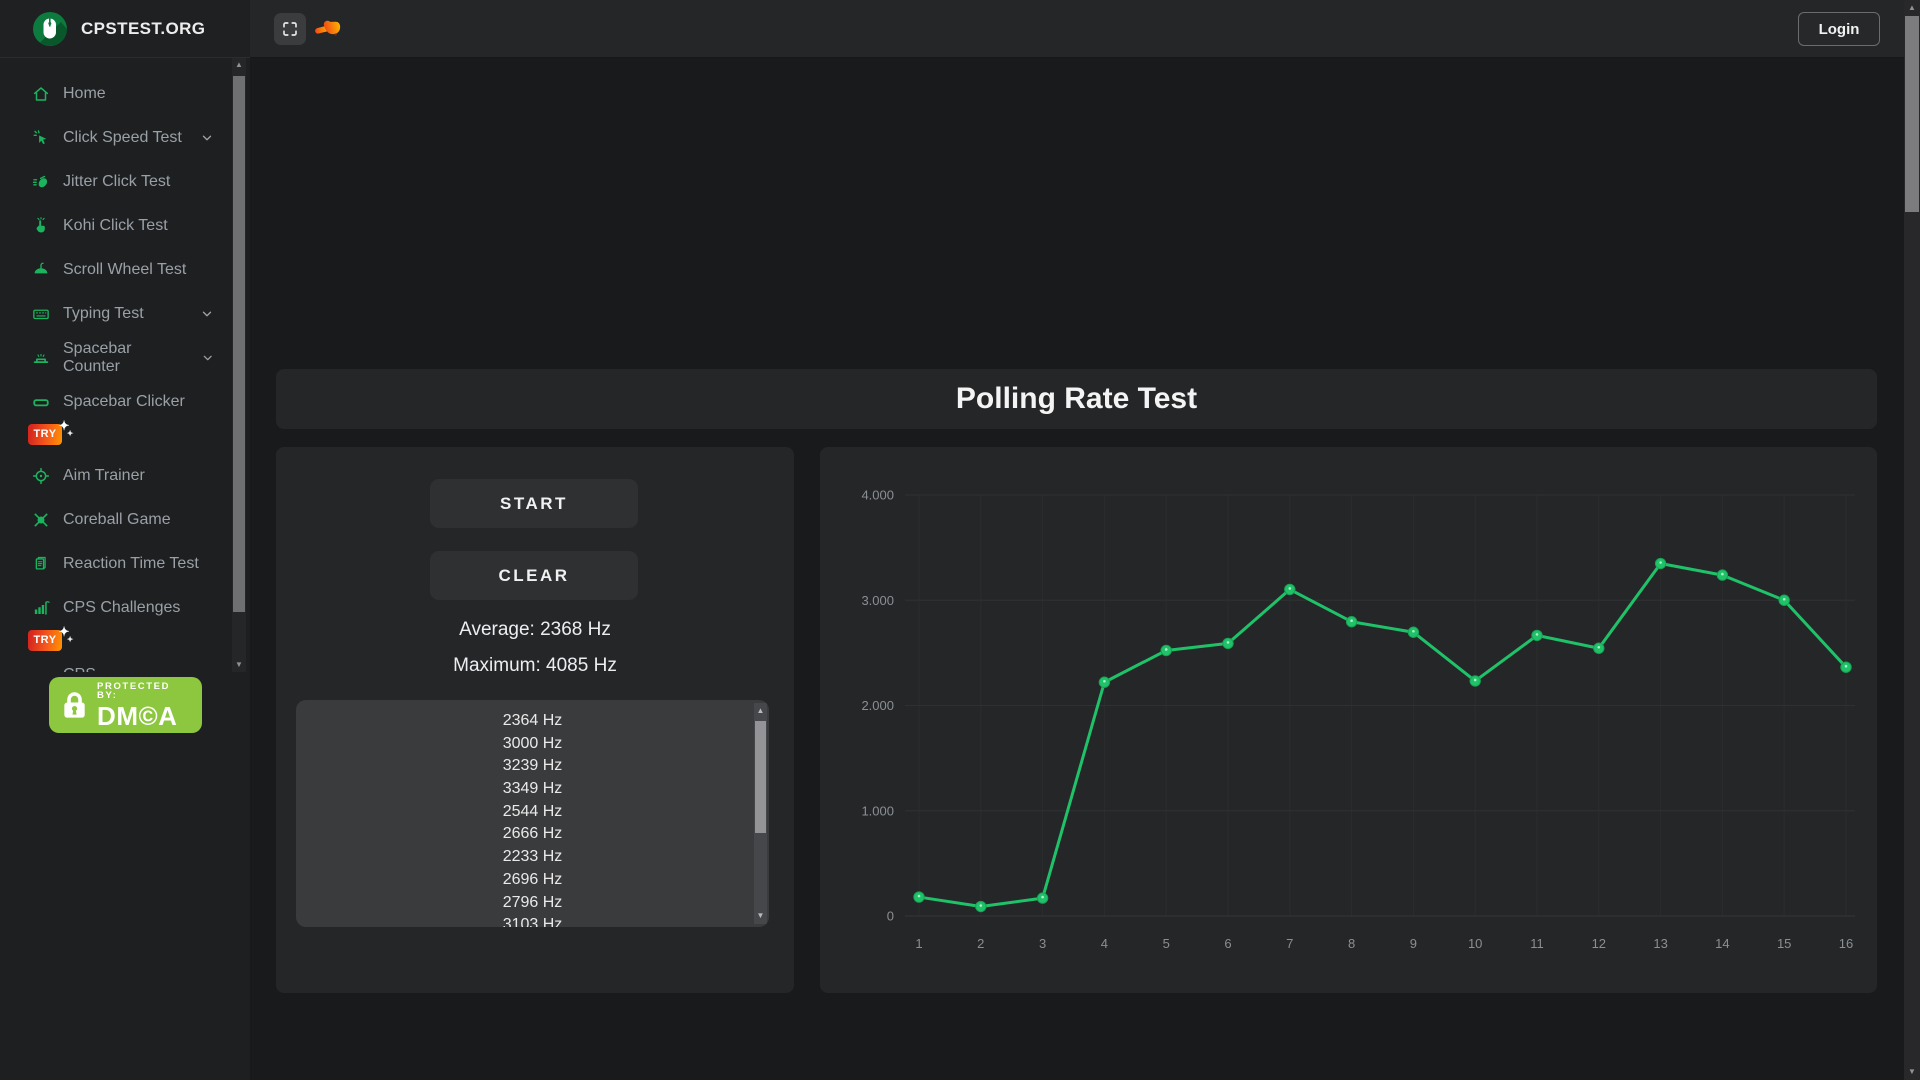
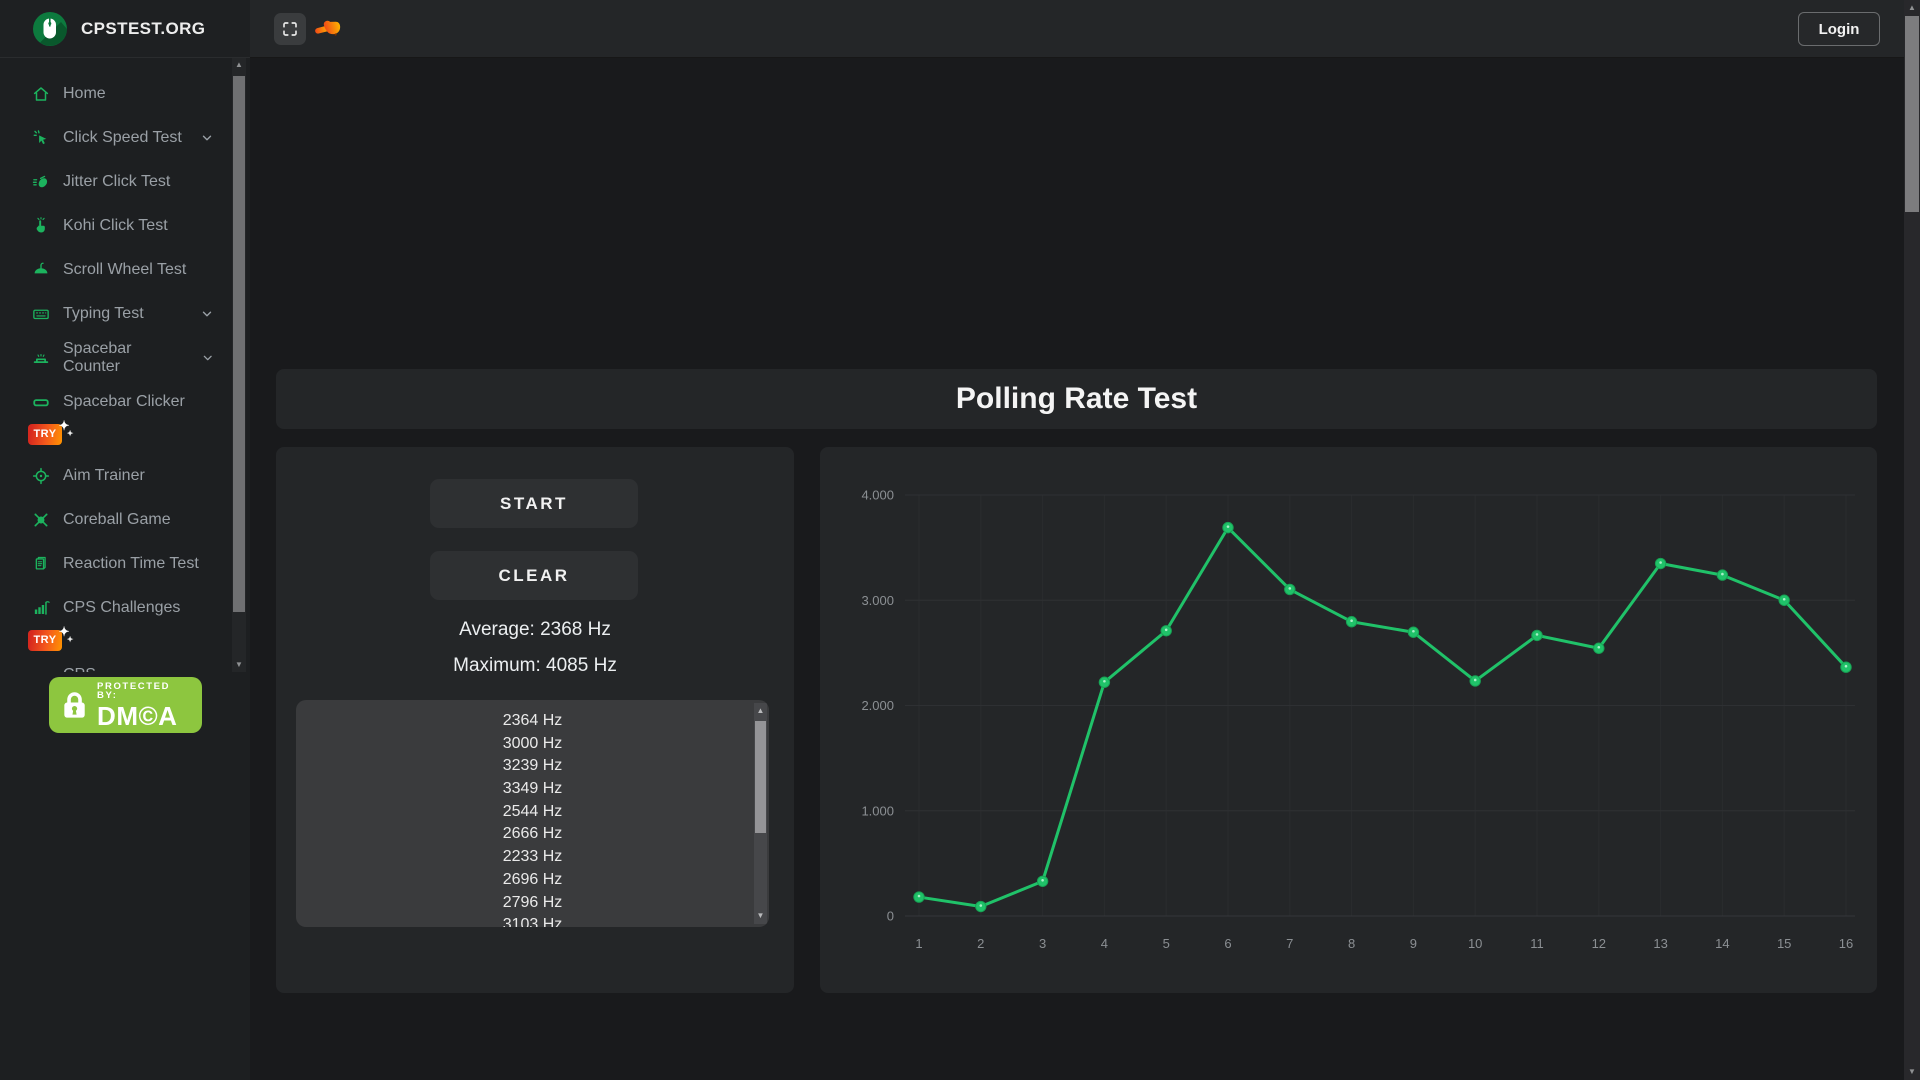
3: 170 -> 330
5: 2520 -> 2710
6: 2590 -> 3690
